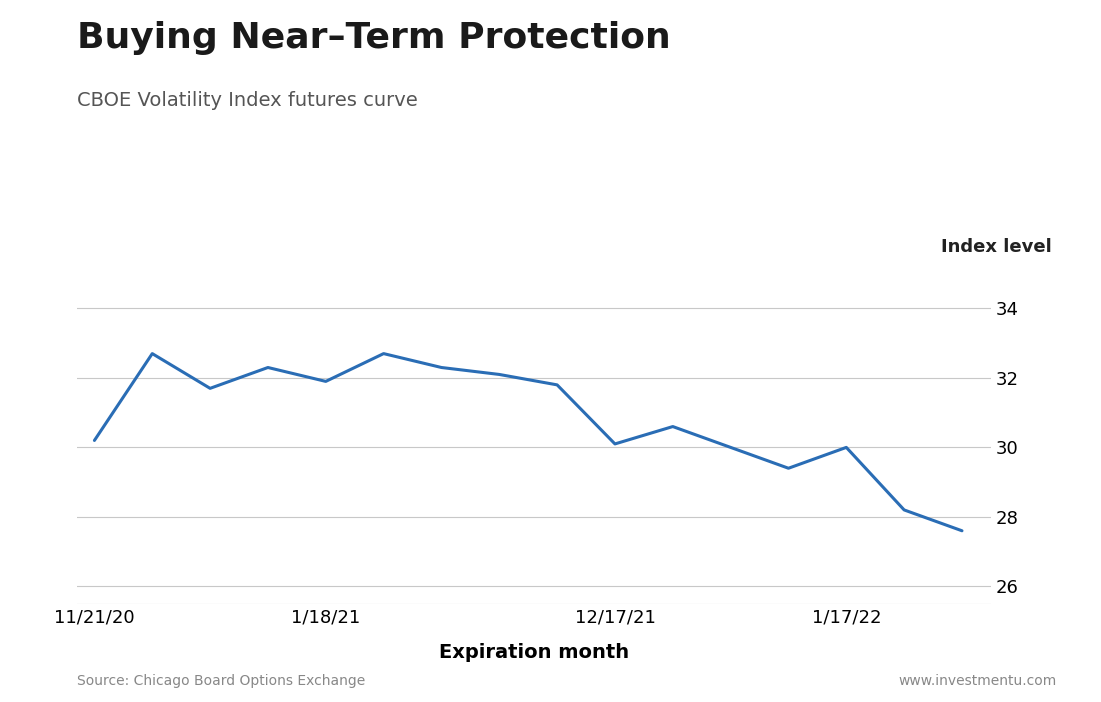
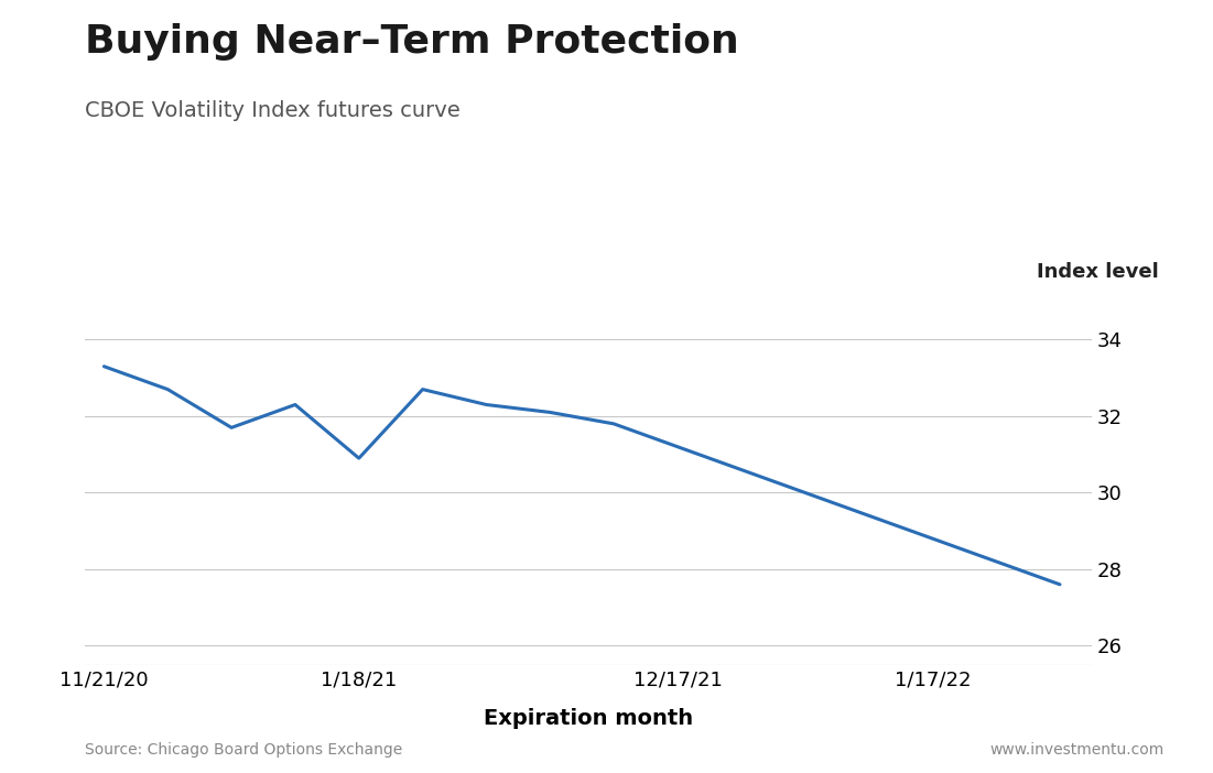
11/21/20: 30.2 -> 33.3
1/18/21: 31.9 -> 30.9
12/17/21: 30.1 -> 31.2
1/17/22: 30.0 -> 28.8
